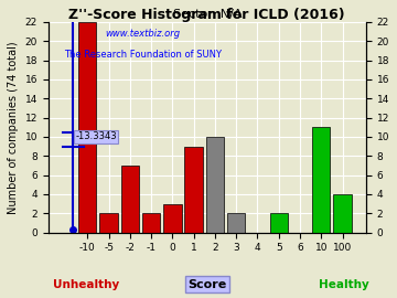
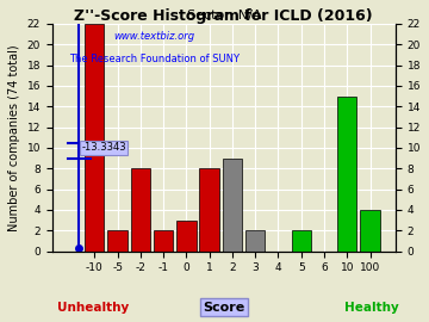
-2: 7 -> 8
1: 9 -> 8
2: 10 -> 9
10: 11 -> 15
